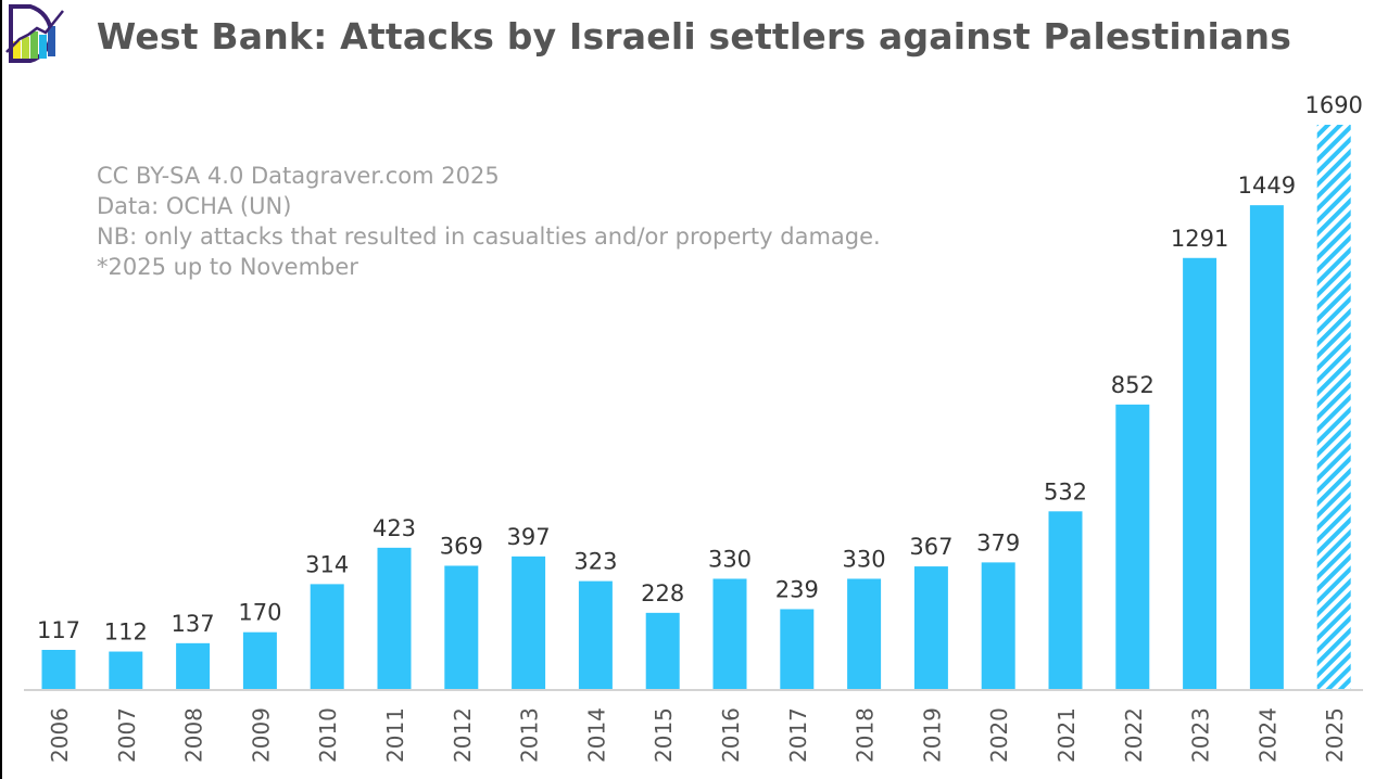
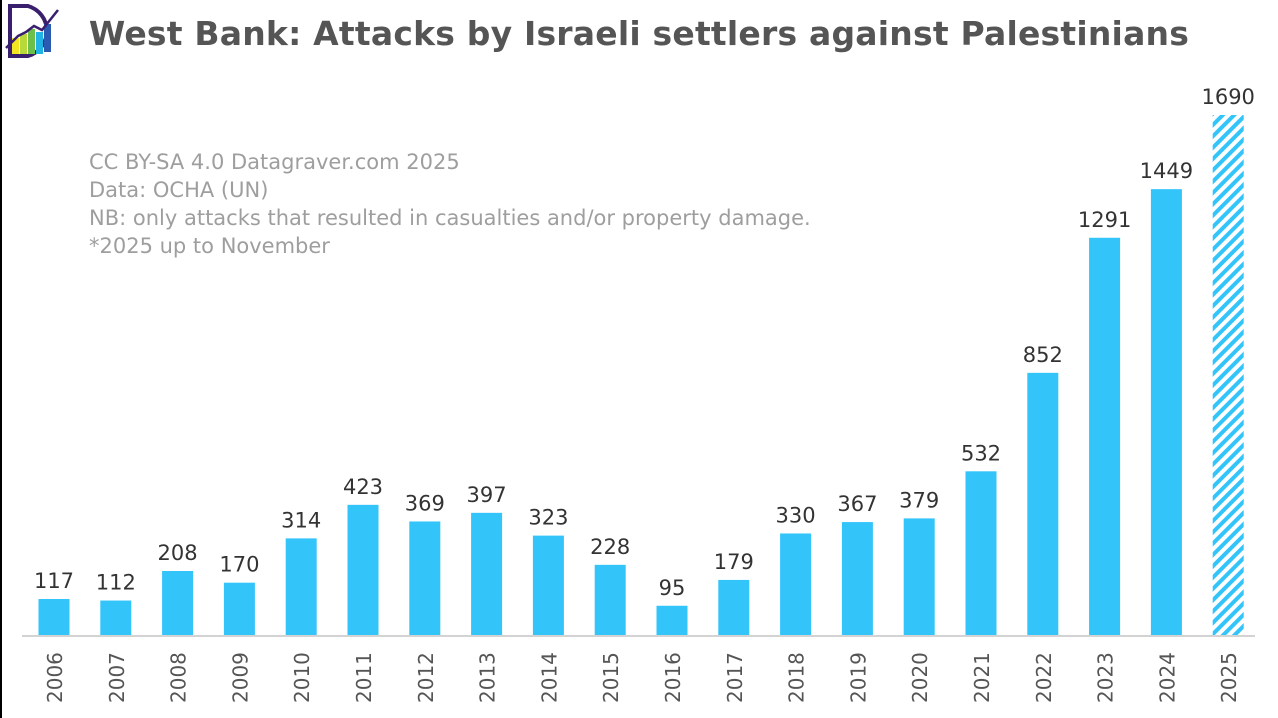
2008: 137 -> 208
2016: 330 -> 95
2017: 239 -> 179
